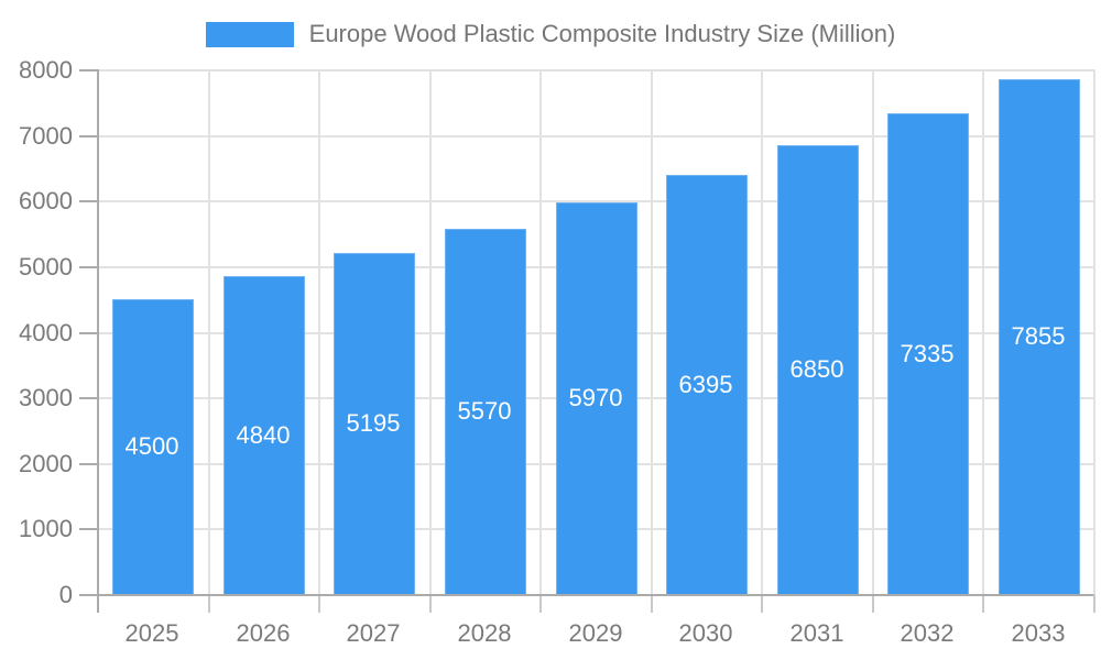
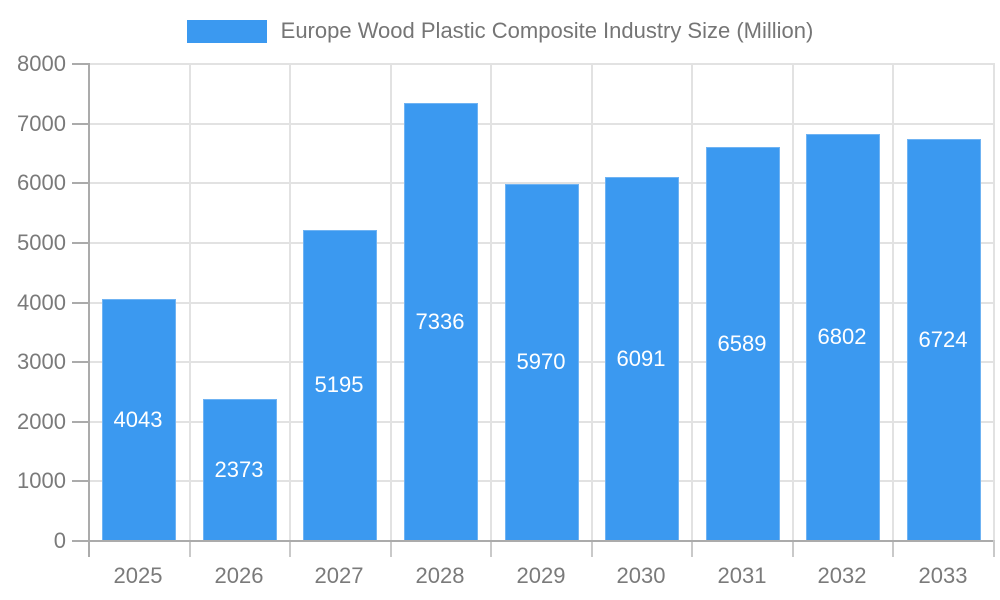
2025: 4500 -> 4043
2026: 4840 -> 2373
2028: 5570 -> 7336
2030: 6395 -> 6091
2031: 6850 -> 6589
2032: 7335 -> 6802
2033: 7855 -> 6724
